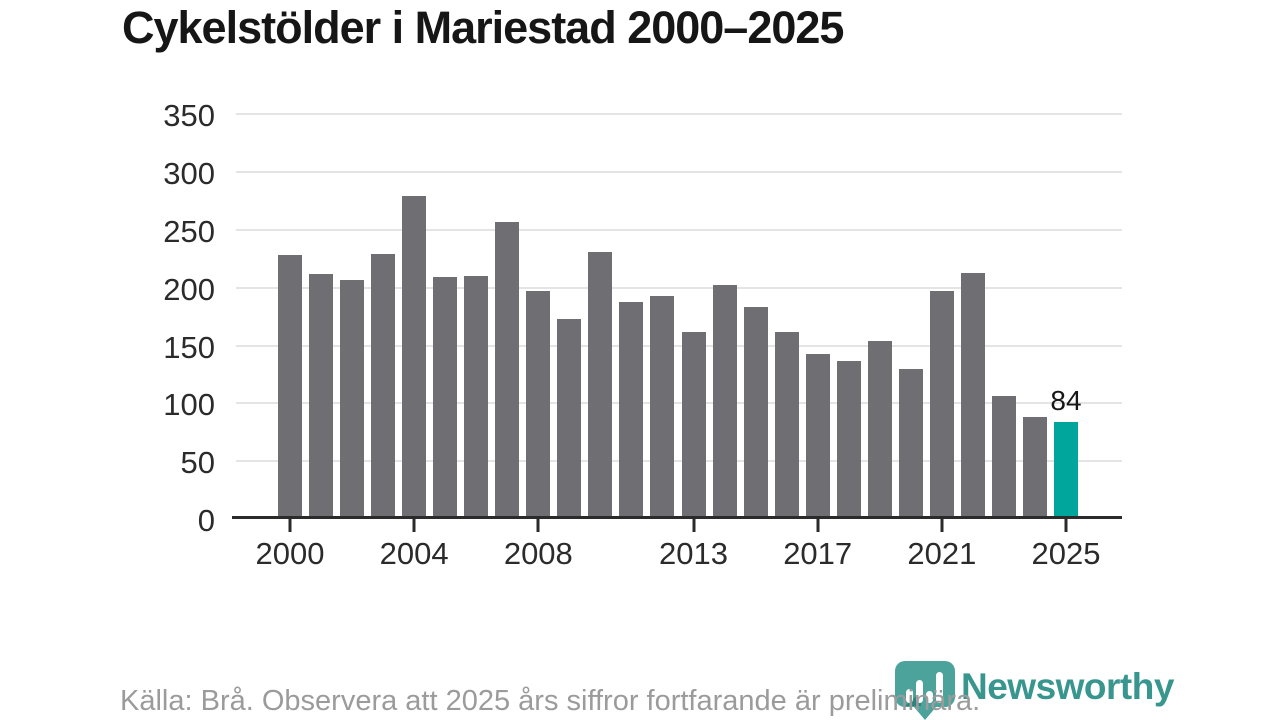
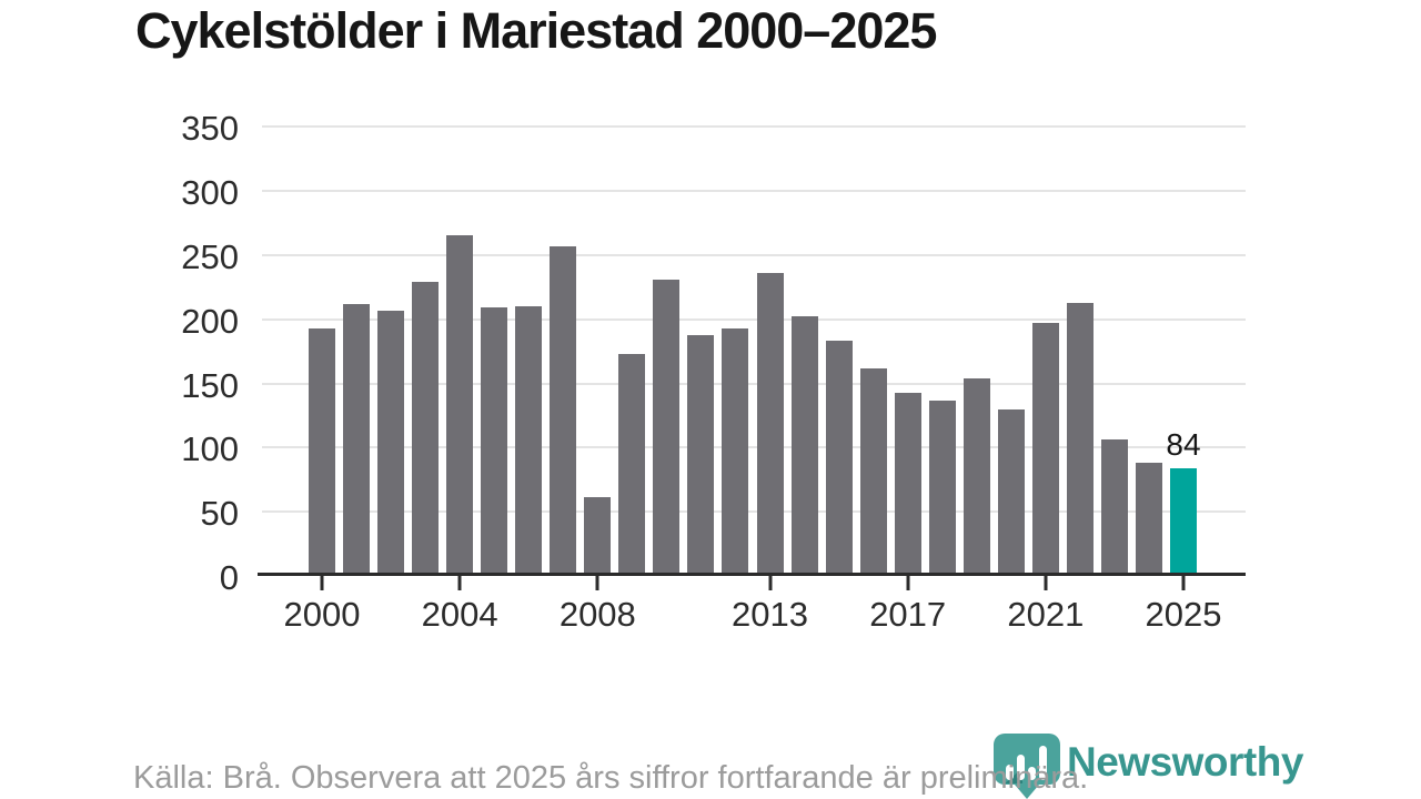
2000: 228 -> 193
2004: 279 -> 266
2008: 197 -> 61
2013: 162 -> 236
